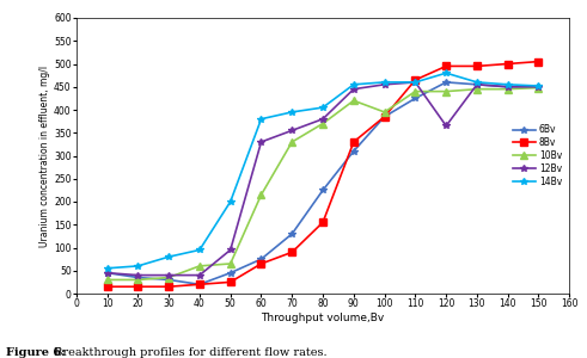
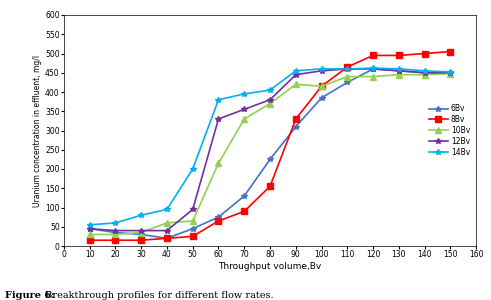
8Bv/100: 385 -> 415
10Bv/100: 395 -> 415
12Bv/120: 365 -> 460
14Bv/120: 480 -> 462
